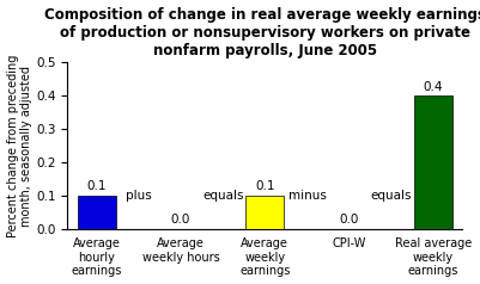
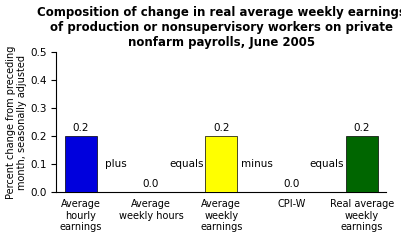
Average hourly earnings: 0.1 -> 0.2
Average weekly earnings: 0.1 -> 0.2
Real average weekly earnings: 0.4 -> 0.2
